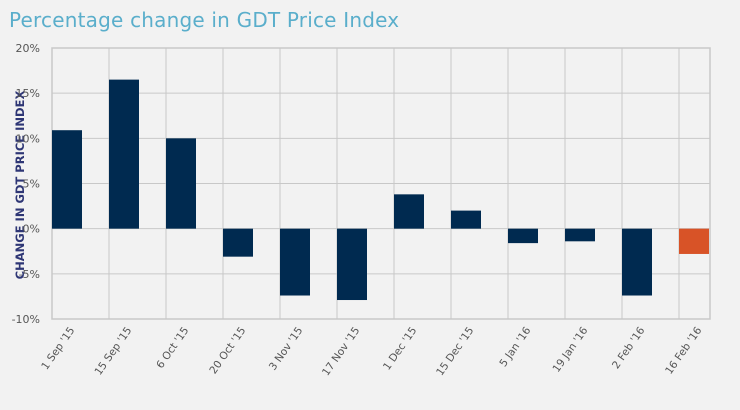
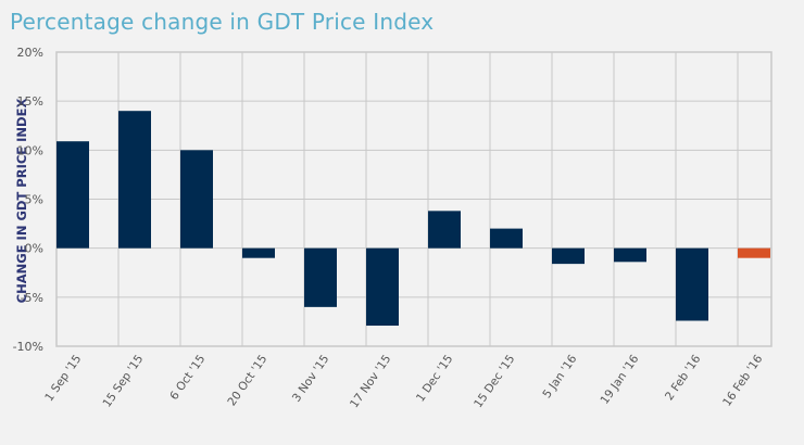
15 Sep '15: 16% -> 14%
20 Oct '15: -3% -> -1%
3 Nov '15: -7% -> -6%
16 Feb '16: -3% -> -1%
